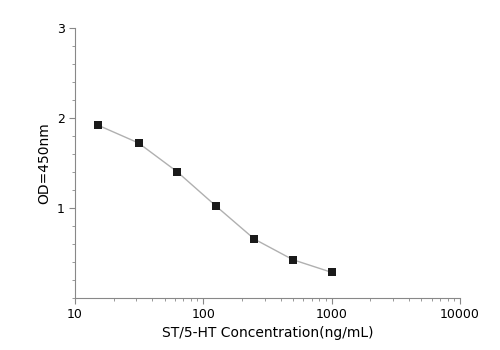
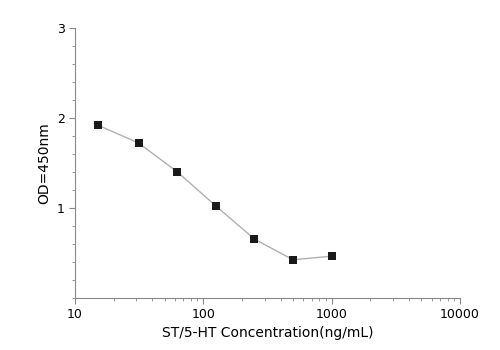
1000: 0.28 -> 0.46
